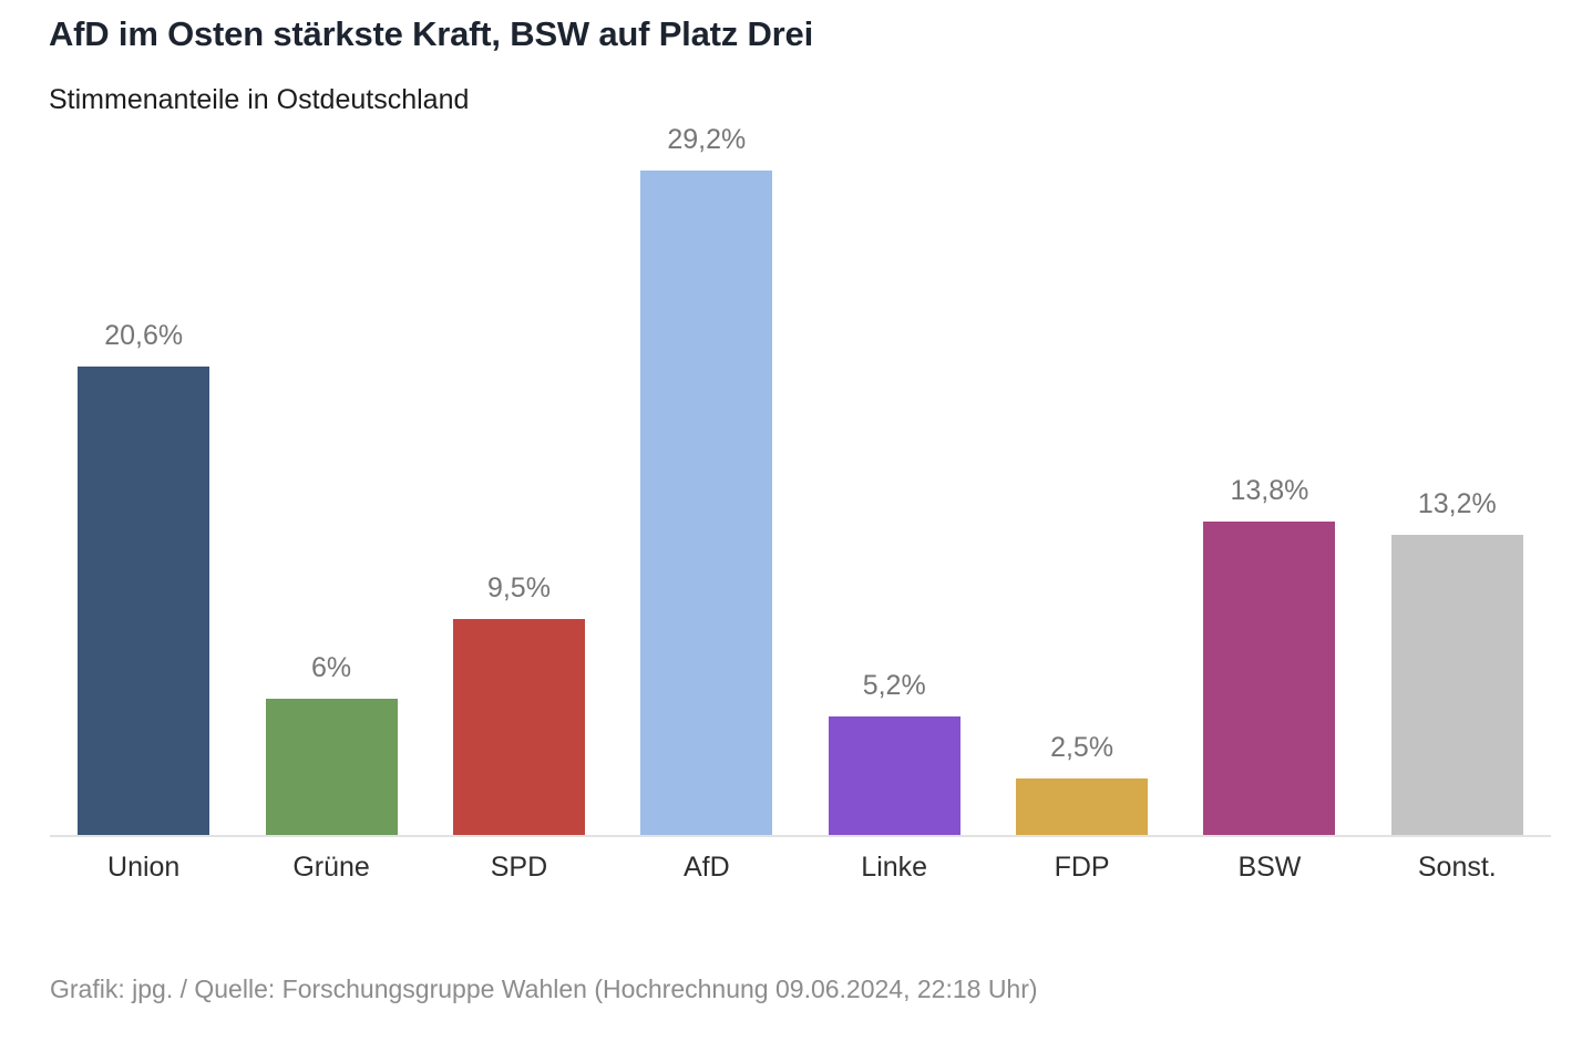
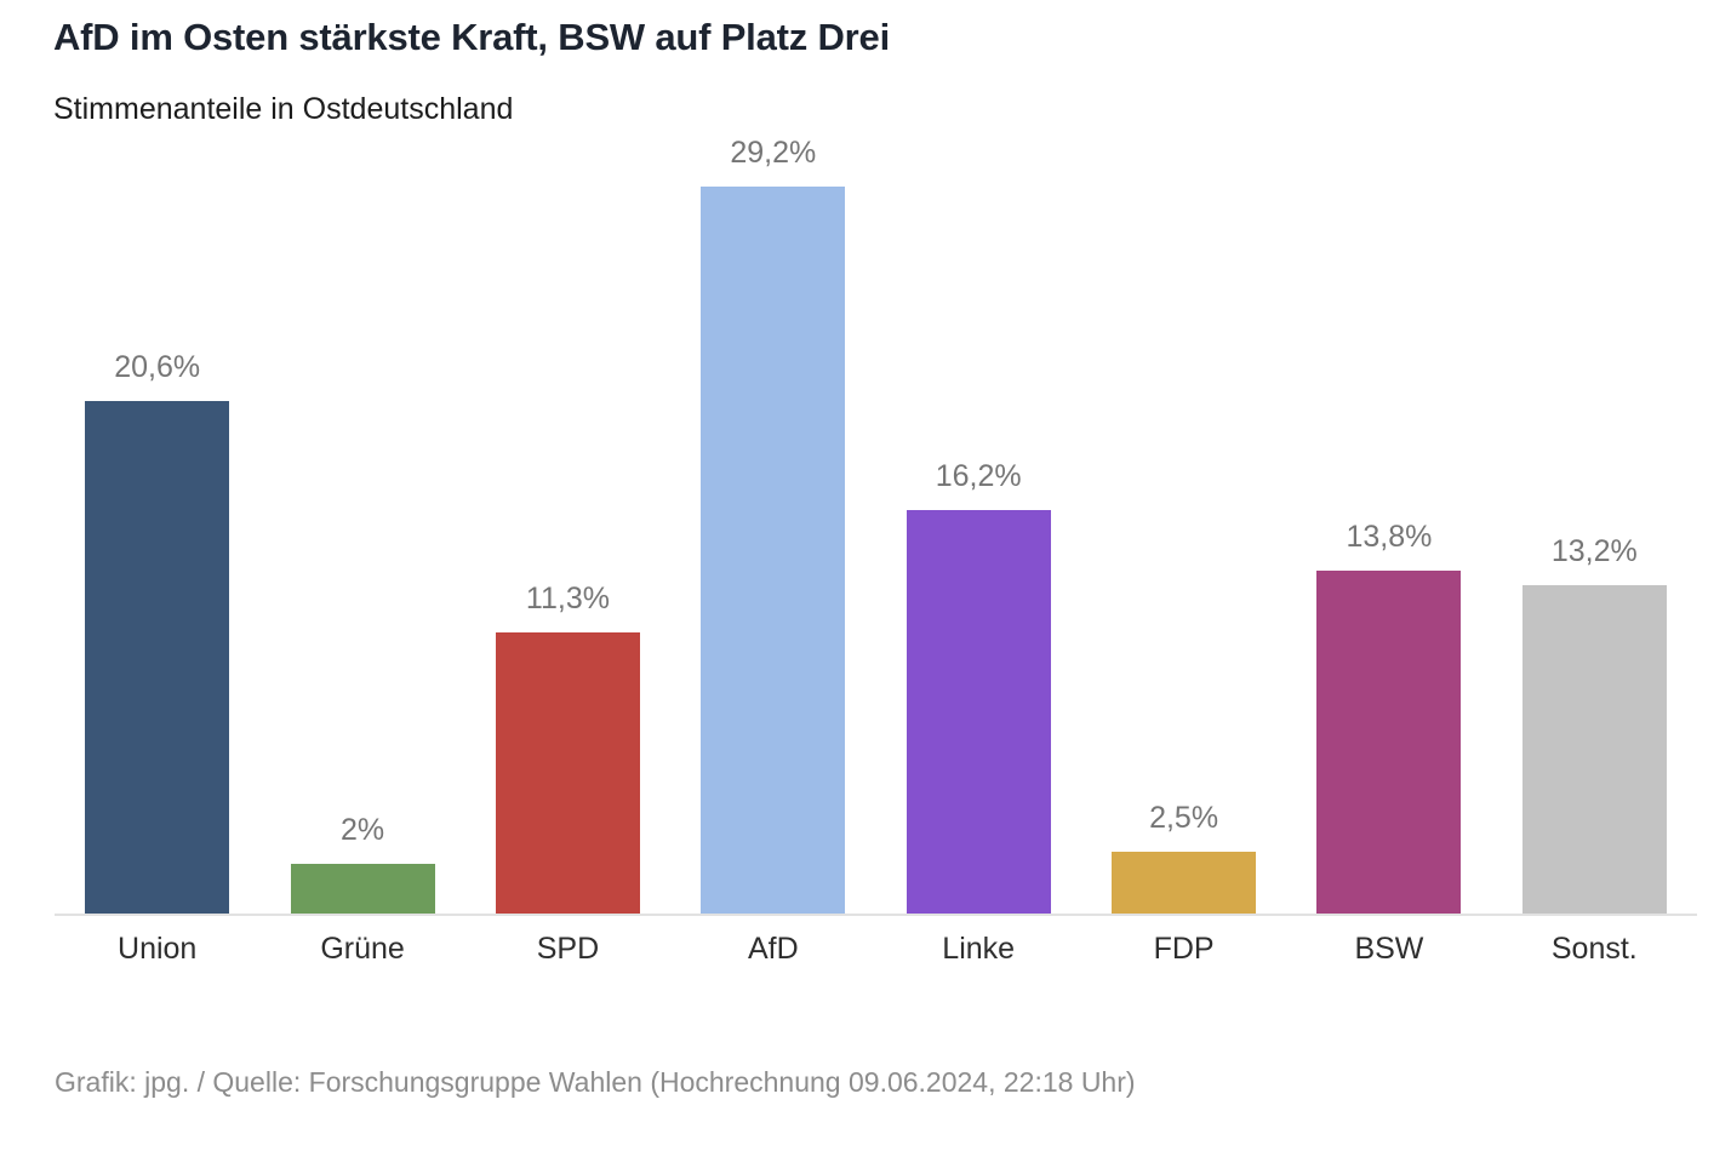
Grüne: 6% -> 2%
SPD: 9,5% -> 11,3%
Linke: 5,2% -> 16,2%
